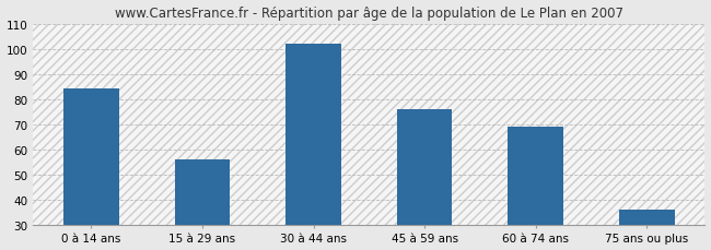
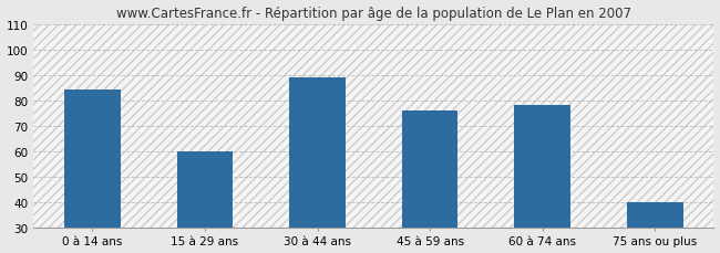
15 à 29 ans: 56 -> 60
30 à 44 ans: 102 -> 89
60 à 74 ans: 69 -> 78
75 ans ou plus: 36 -> 40
